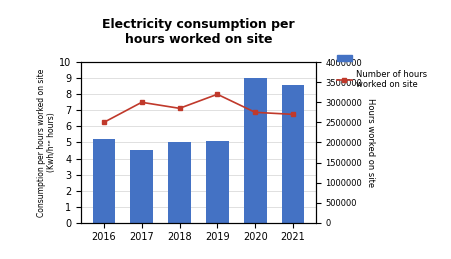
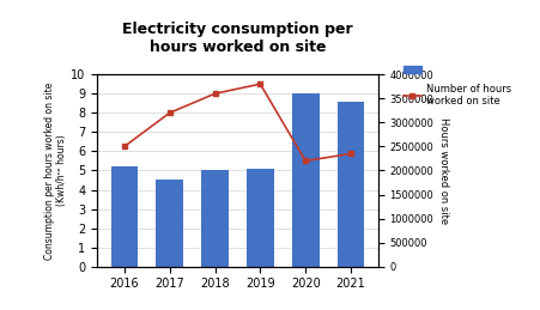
Number of hours worked on site/2017: 3000000 -> 3200000
Number of hours worked on site/2018: 2850000 -> 3600000
Number of hours worked on site/2019: 3200000 -> 3800000
Number of hours worked on site/2020: 2750000 -> 2200000
Number of hours worked on site/2021: 2700000 -> 2350000
